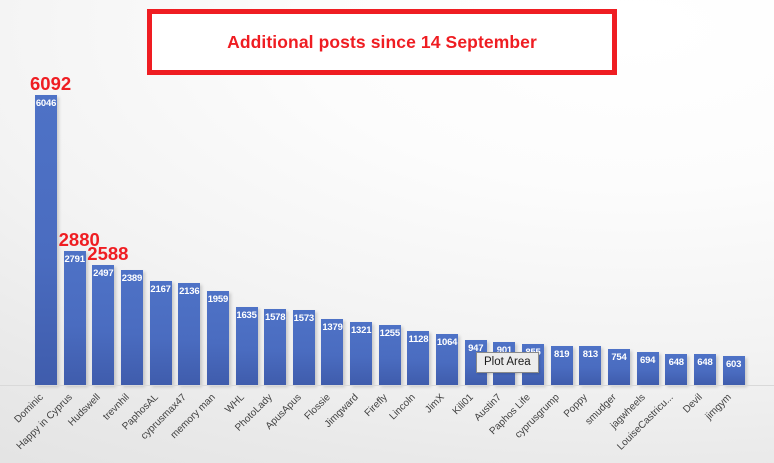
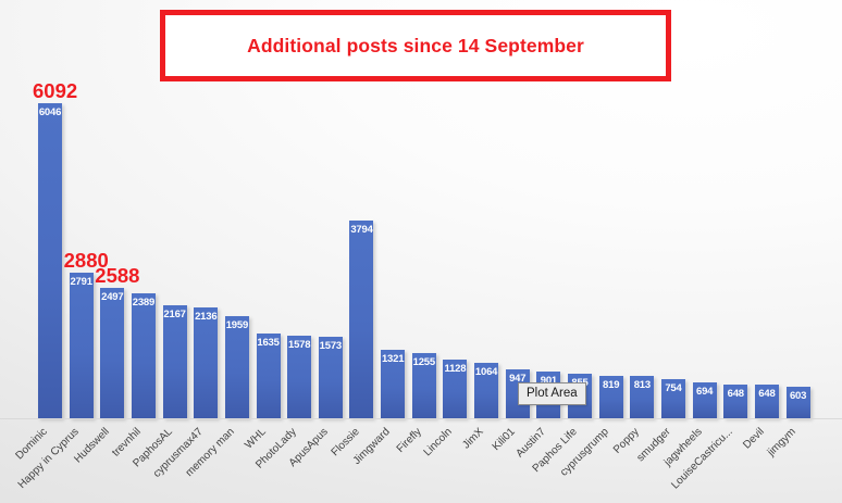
Flossie: 1379 -> 3794
